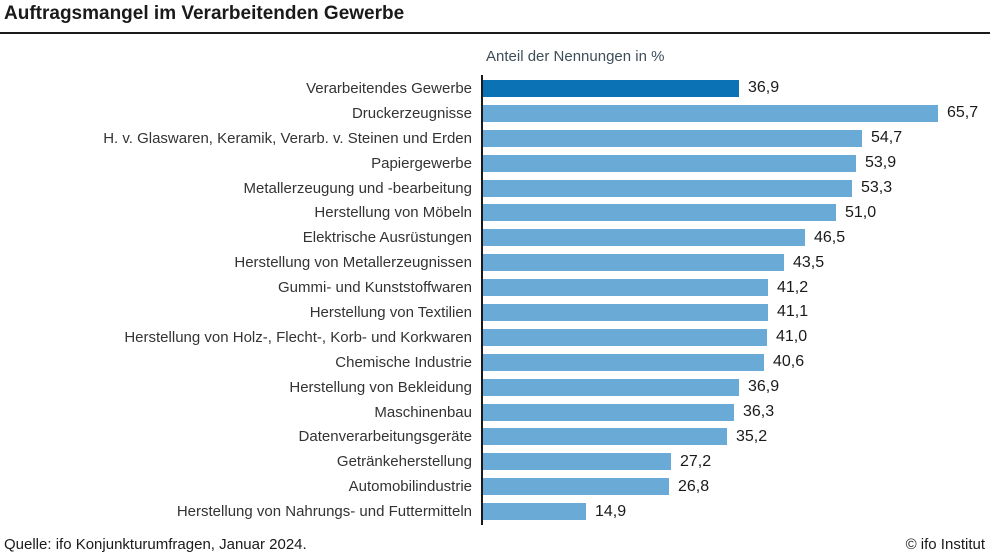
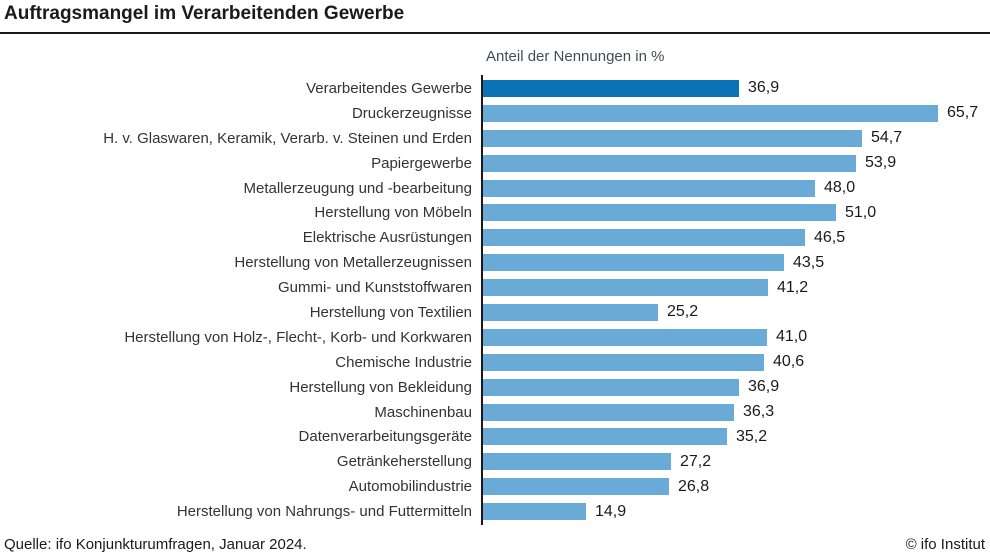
Metallerzeugung und -bearbeitung: 53,3 -> 48,0
Herstellung von Textilien: 41,1 -> 25,2
